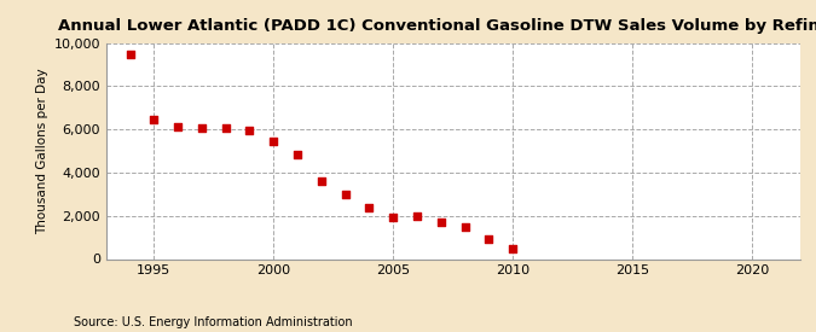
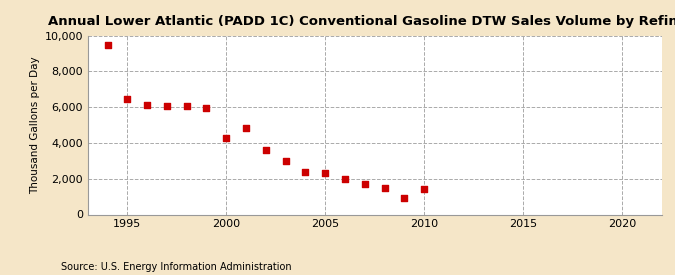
2000: 5,400 -> 4,300
2005: 2,000 -> 2,300
2010: 500 -> 1,400
